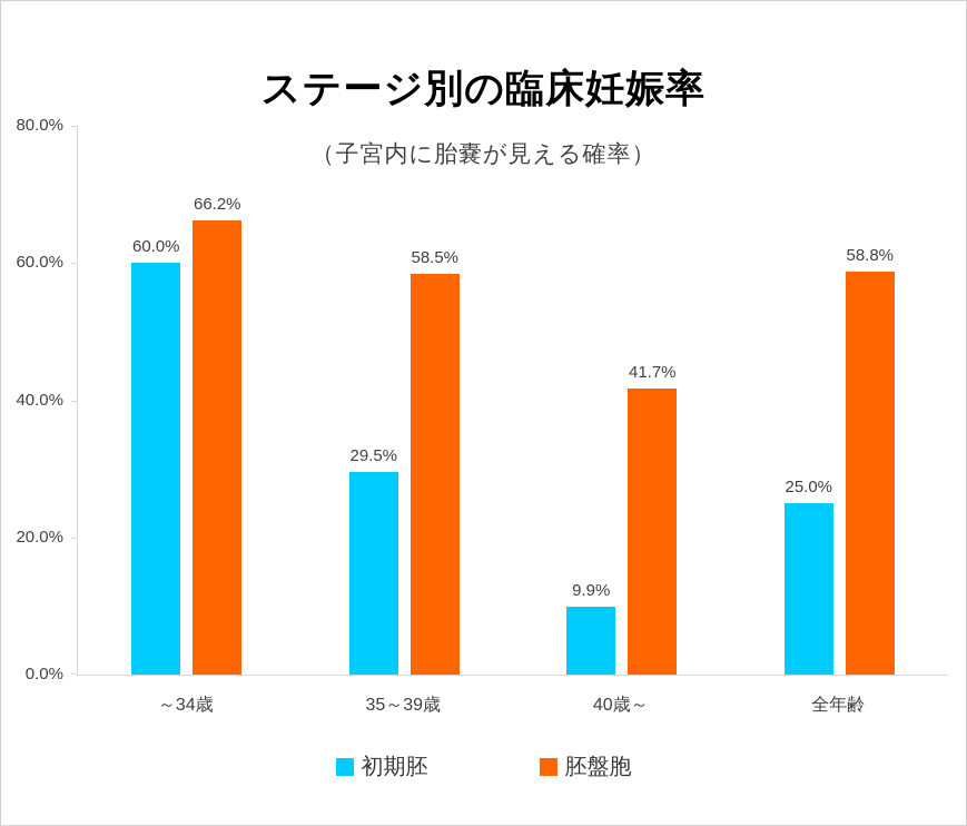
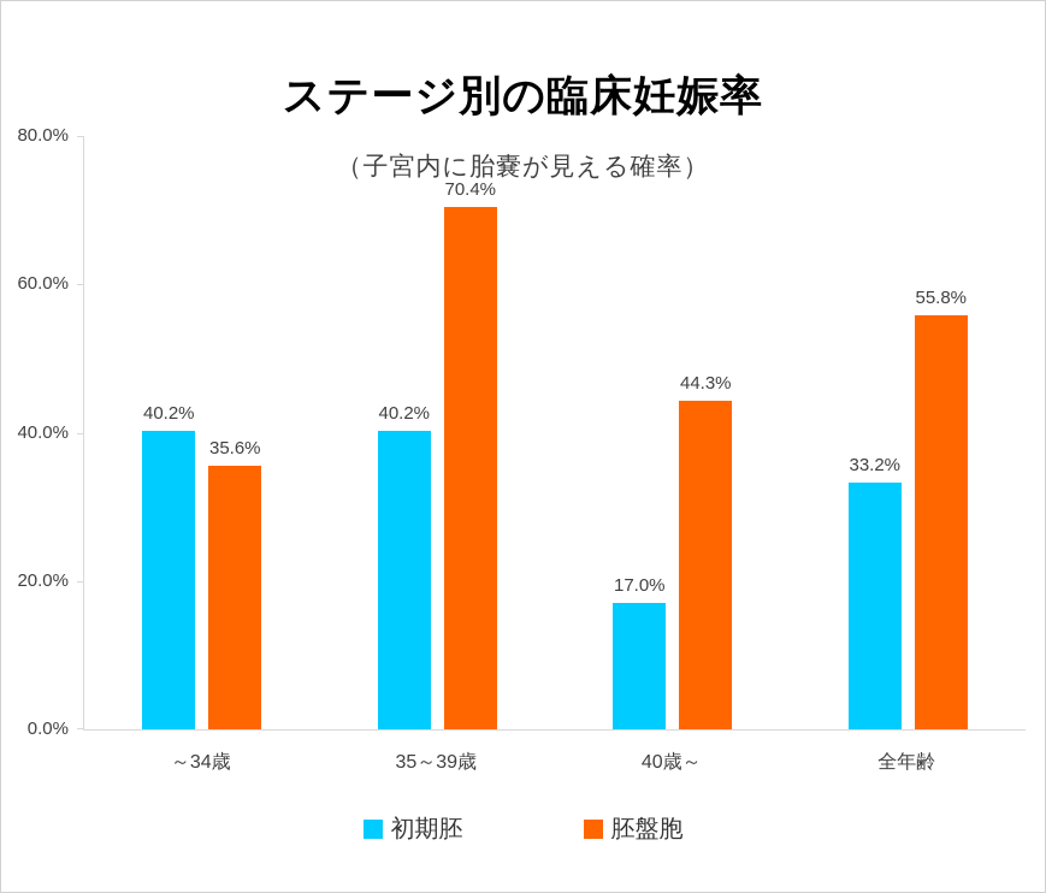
初期胚/～34歳: 60.0% -> 40.2%
胚盤胞/～34歳: 66.2% -> 35.6%
初期胚/35～39歳: 29.5% -> 40.2%
胚盤胞/35～39歳: 58.5% -> 70.4%
初期胚/40歳～: 9.9% -> 17.0%
胚盤胞/40歳～: 41.7% -> 44.3%
初期胚/全年齢: 25.0% -> 33.2%
胚盤胞/全年齢: 58.8% -> 55.8%
